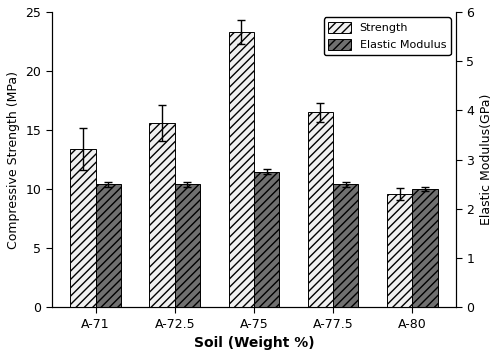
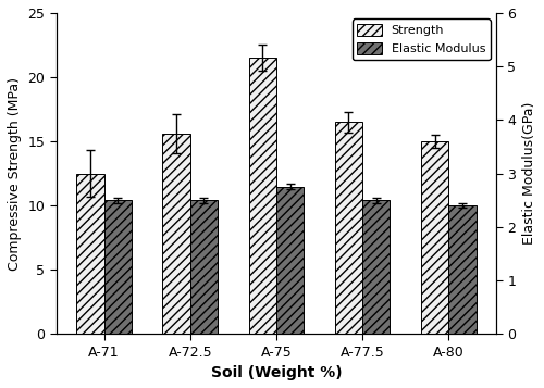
Strength/A-71: 13.4 -> 12.5
Strength/A-75: 23.3 -> 21.5
Strength/A-80: 9.6 -> 15.0
